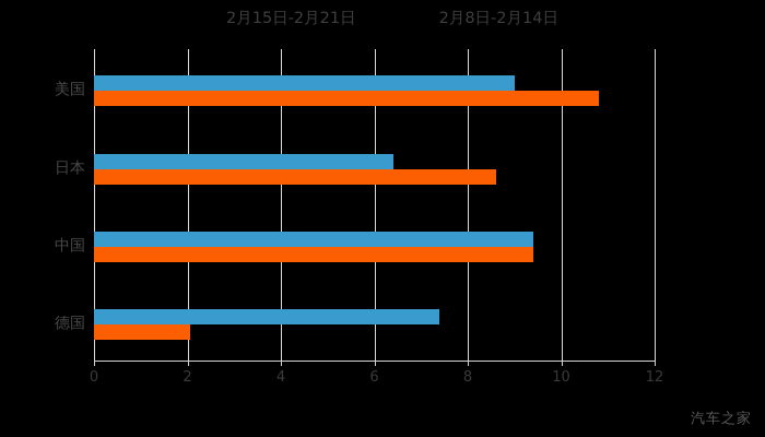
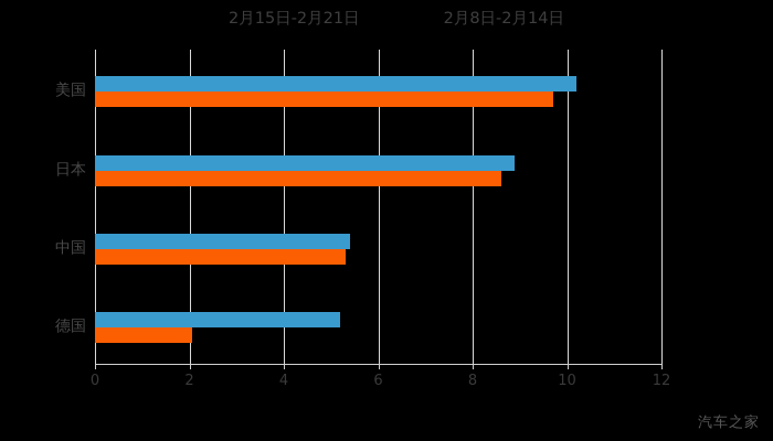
2月15日-2月21日/美国: 9.0 -> 10.2
2月8日-2月14日/美国: 10.8 -> 9.7
2月15日-2月21日/日本: 6.4 -> 8.9
2月15日-2月21日/中国: 9.4 -> 5.4
2月8日-2月14日/中国: 9.4 -> 5.3
2月15日-2月21日/德国: 7.4 -> 5.2
